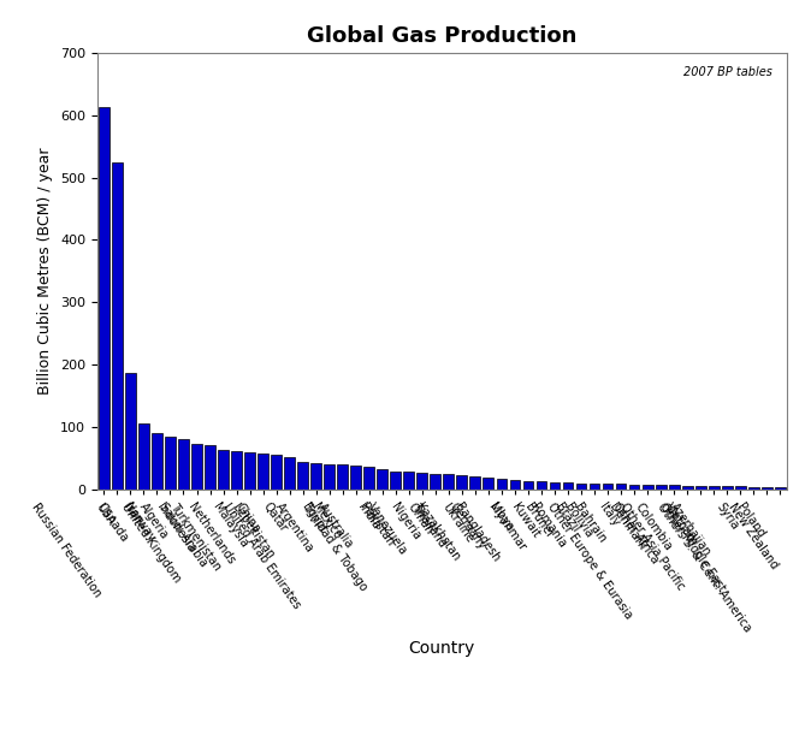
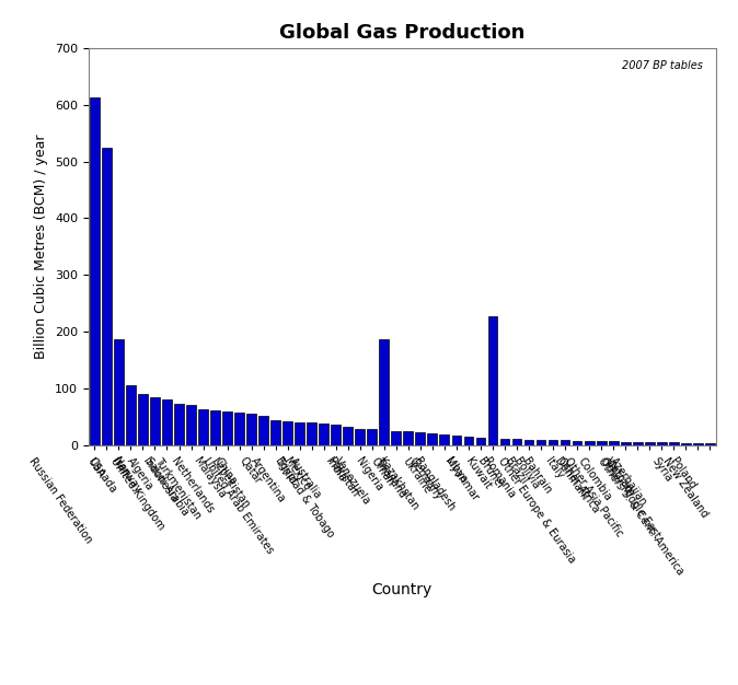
Nigeria: 27 -> 186
Kuwait: 13 -> 228
